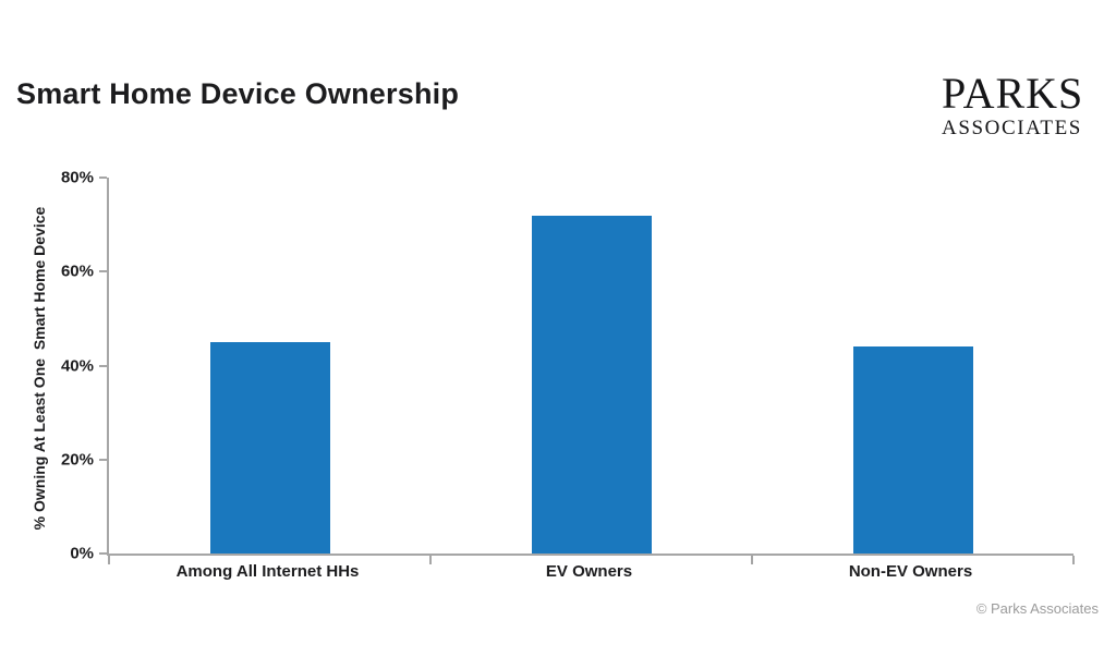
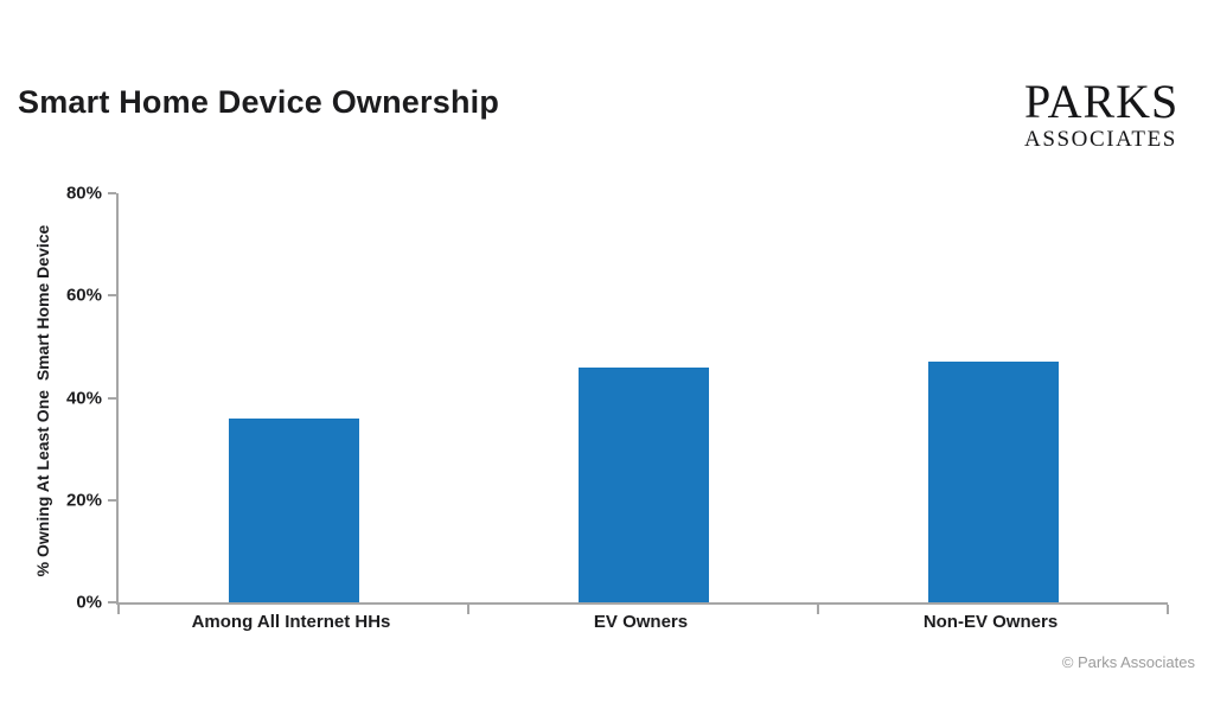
Among All Internet HHs: 45% -> 36%
EV Owners: 72% -> 46%
Non-EV Owners: 44% -> 47%
